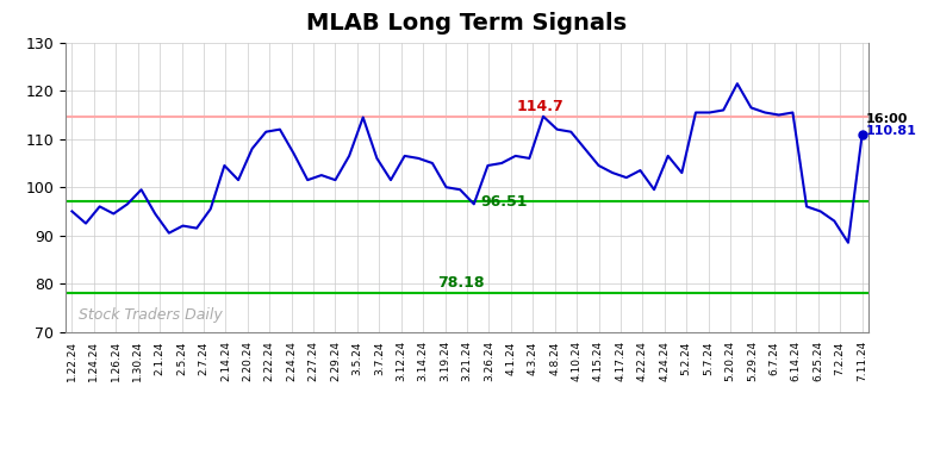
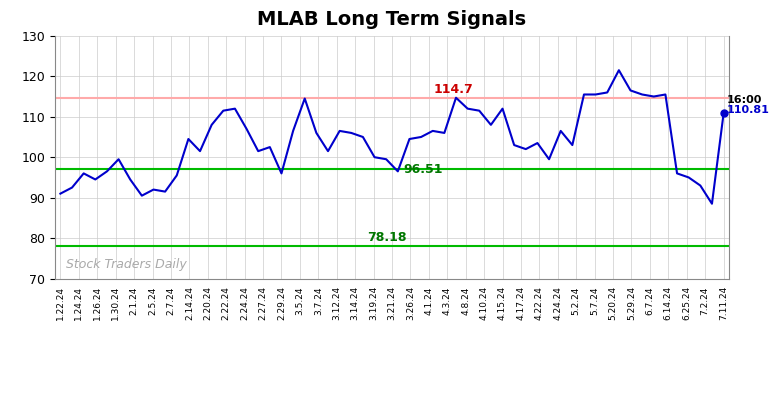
1.22.24: 95.0 -> 91.0
2.29.24: 101.5 -> 96.0
4.15.24: 104.5 -> 112.0
